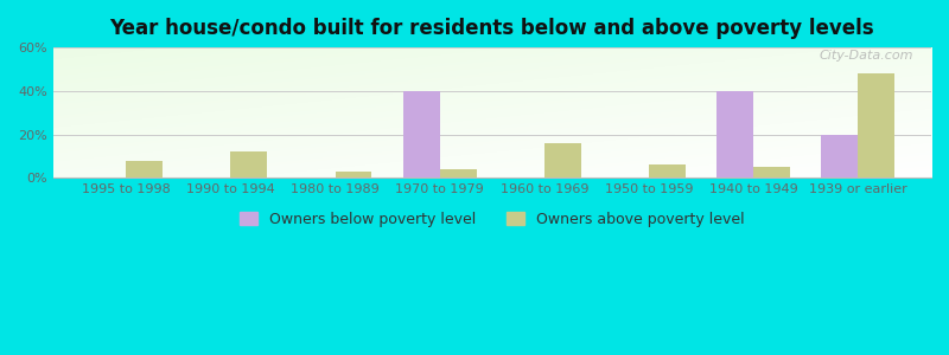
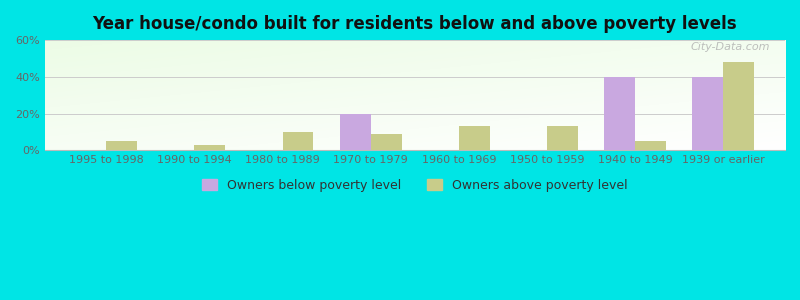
Owners above poverty level/1995 to 1998: 8% -> 5%
Owners above poverty level/1990 to 1994: 12% -> 3%
Owners above poverty level/1980 to 1989: 3% -> 10%
Owners below poverty level/1970 to 1979: 40% -> 20%
Owners above poverty level/1970 to 1979: 4% -> 9%
Owners above poverty level/1960 to 1969: 16% -> 13%
Owners above poverty level/1950 to 1959: 6% -> 13%
Owners below poverty level/1939 or earlier: 20% -> 40%
